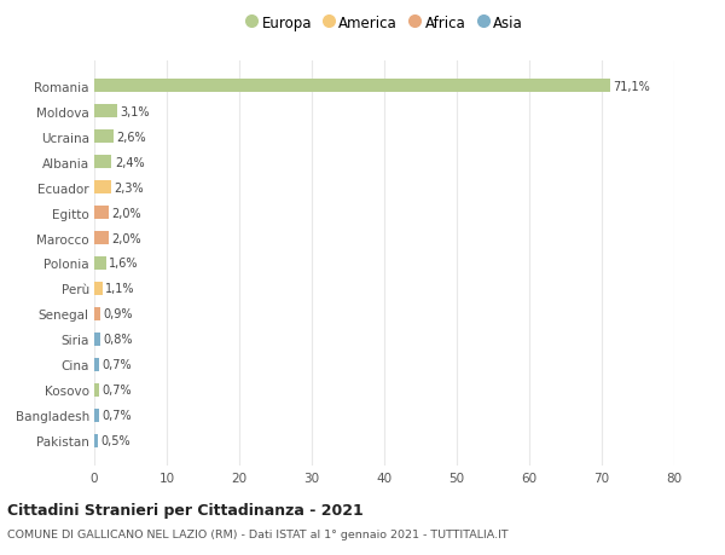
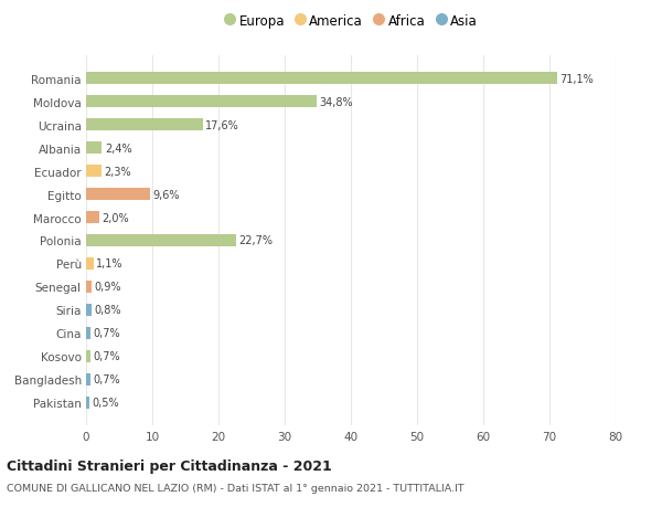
Moldova: 3,1% -> 34,8%
Ucraina: 2,6% -> 17,6%
Egitto: 2,0% -> 9,6%
Polonia: 1,6% -> 22,7%
